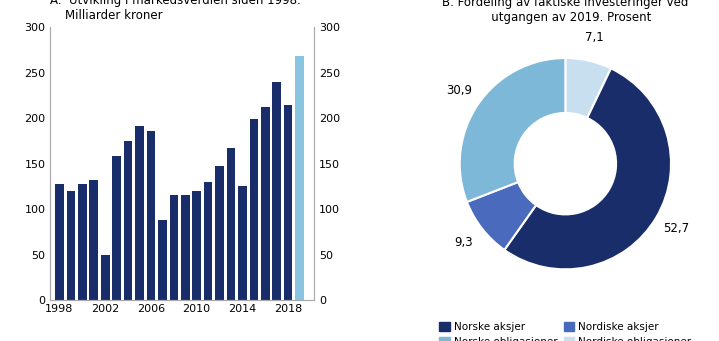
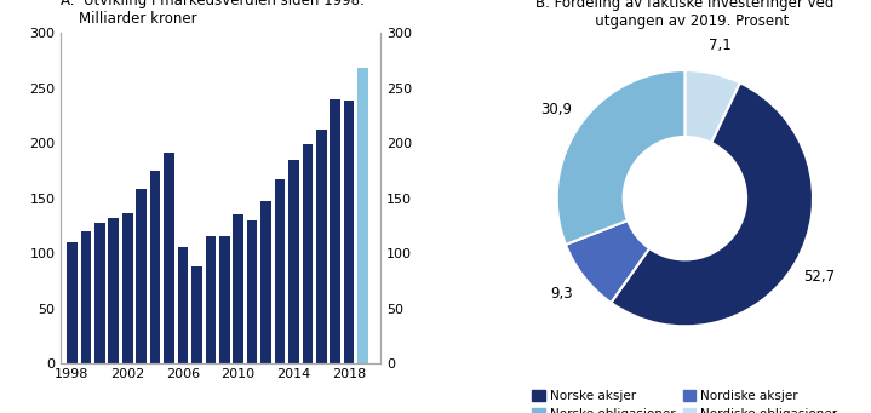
1998: 128 -> 110
2002: 50 -> 136
2006: 186 -> 106
2010: 120 -> 135
2014: 126 -> 185
2018: 214 -> 239
